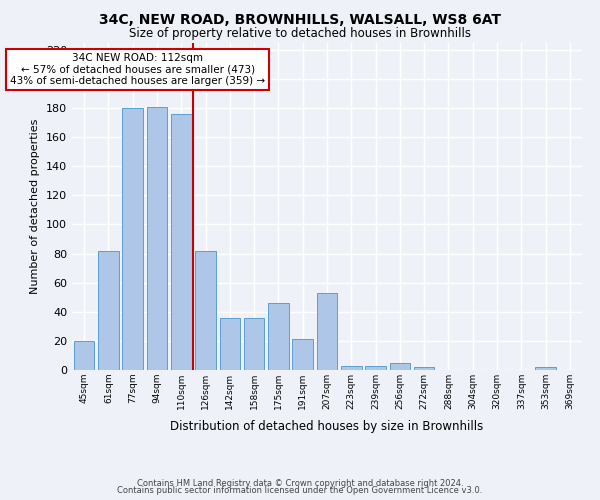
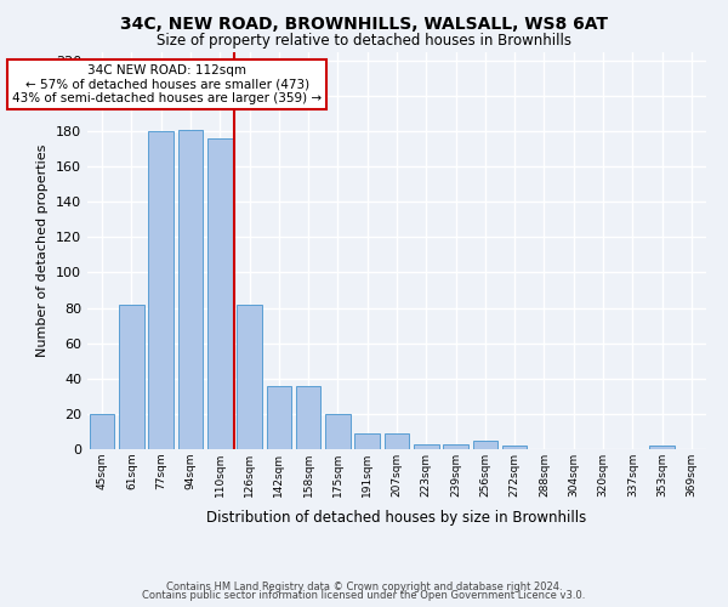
175sqm: 46 -> 20
191sqm: 21 -> 9
207sqm: 53 -> 9
